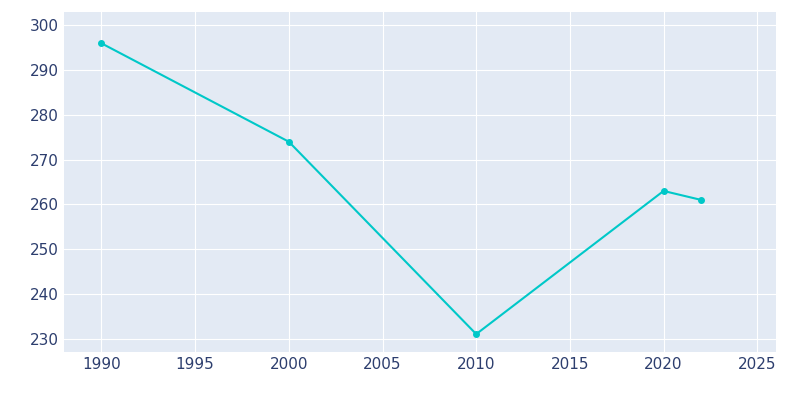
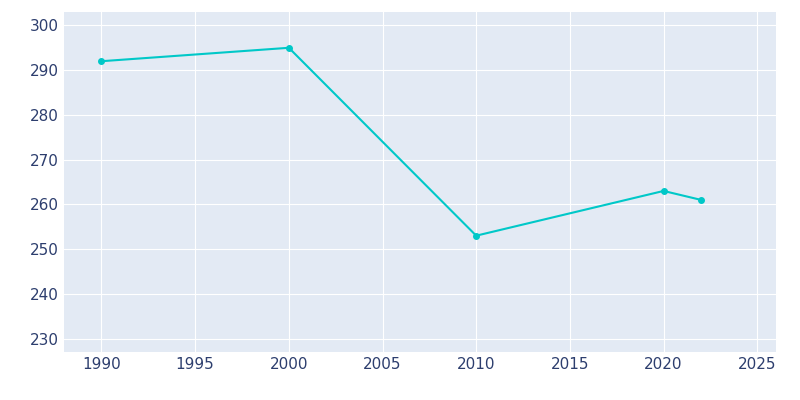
1990: 296 -> 292
2000: 274 -> 295
2010: 231 -> 253
